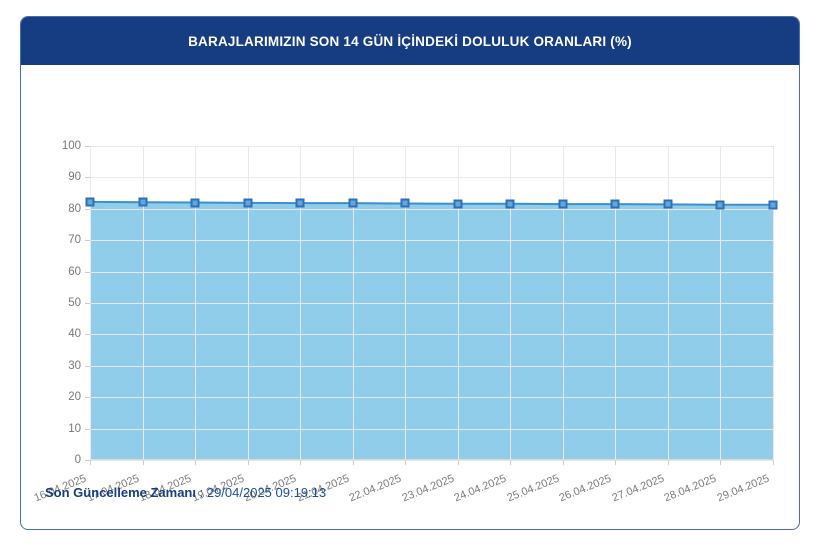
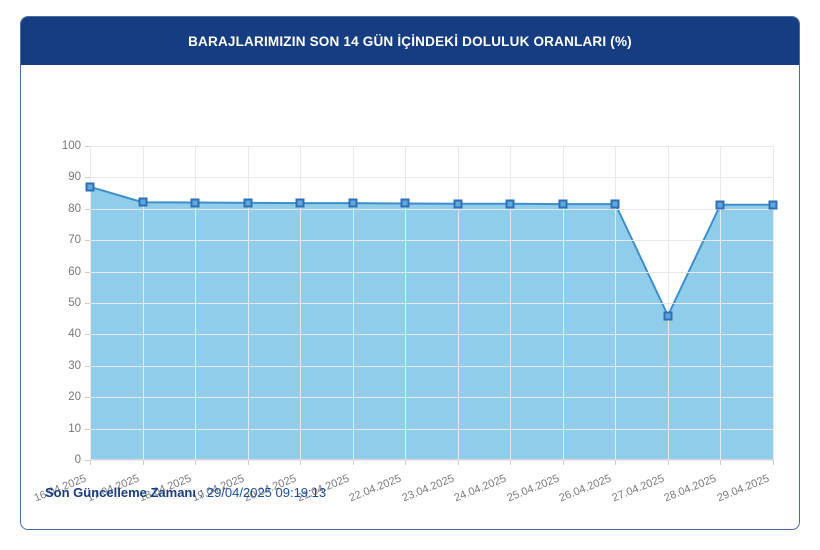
16.04.2025: 82 -> 87
27.04.2025: 81 -> 46
